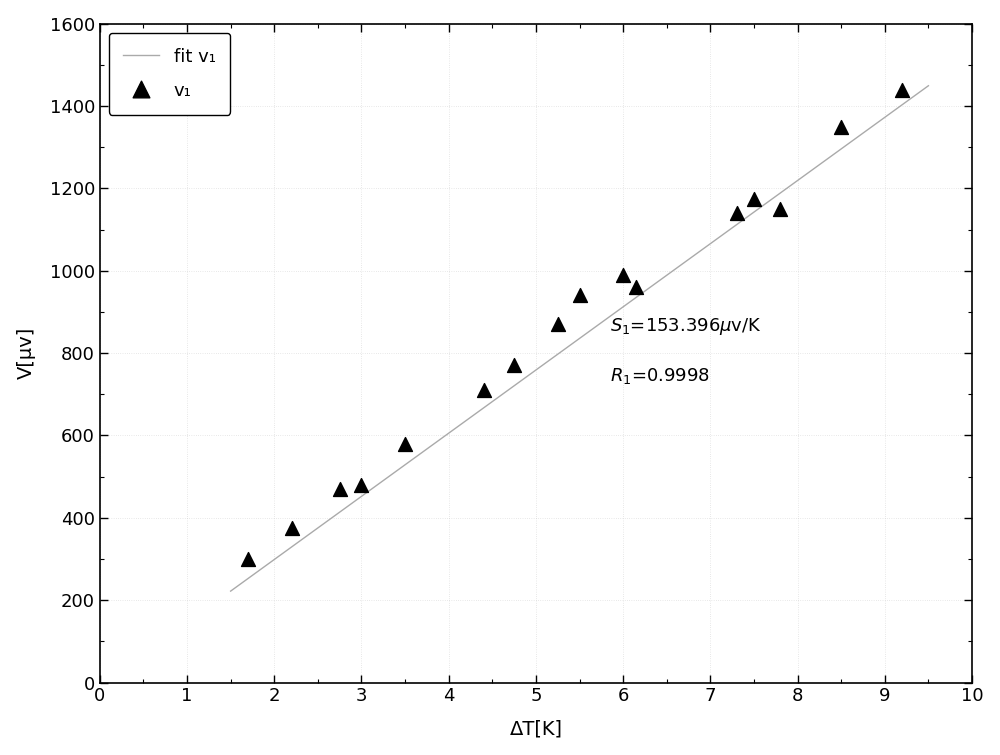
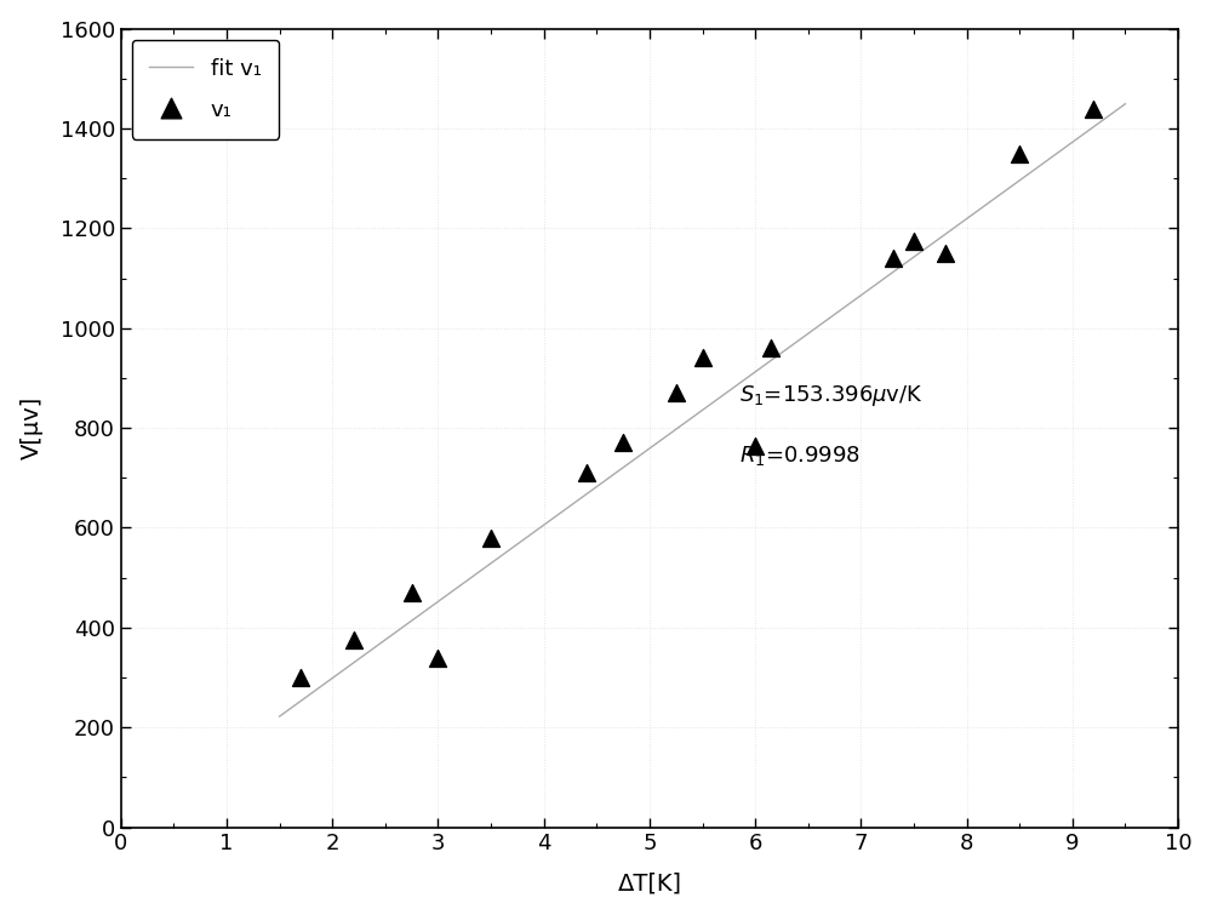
v₁/3: 480 -> 340
v₁/6: 990 -> 765
